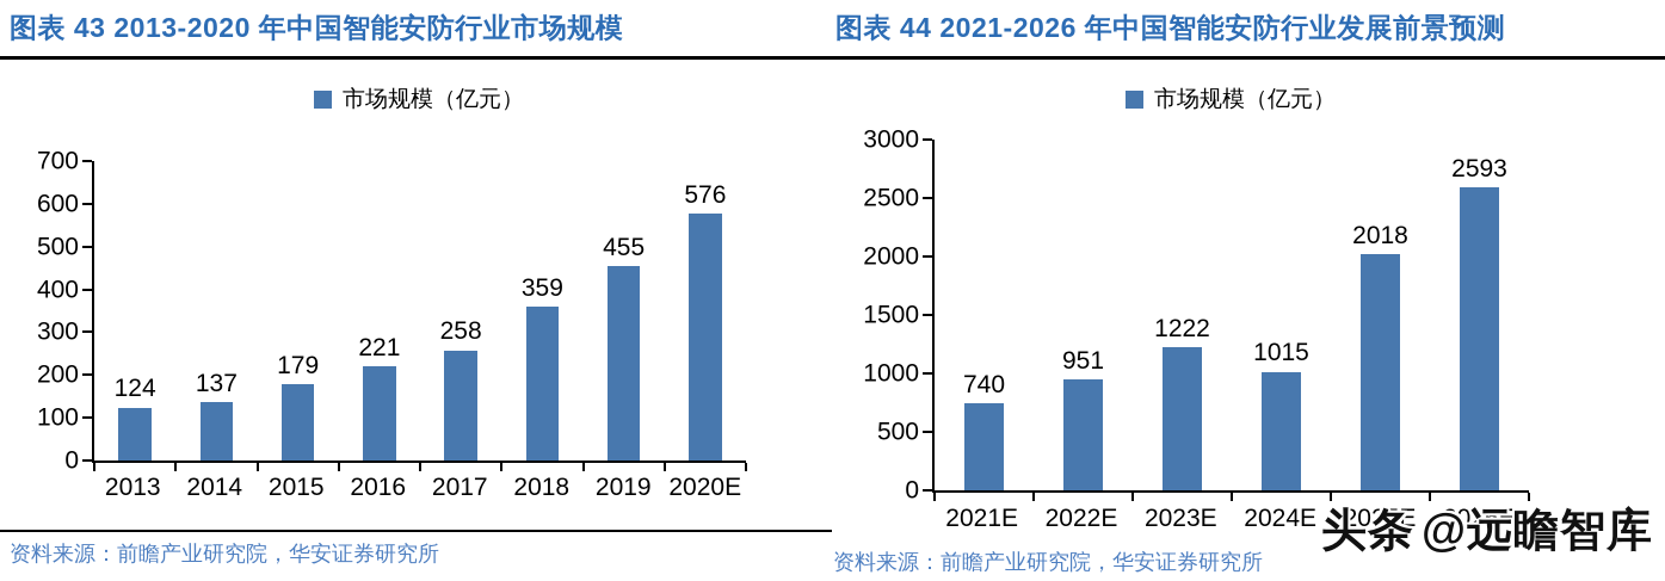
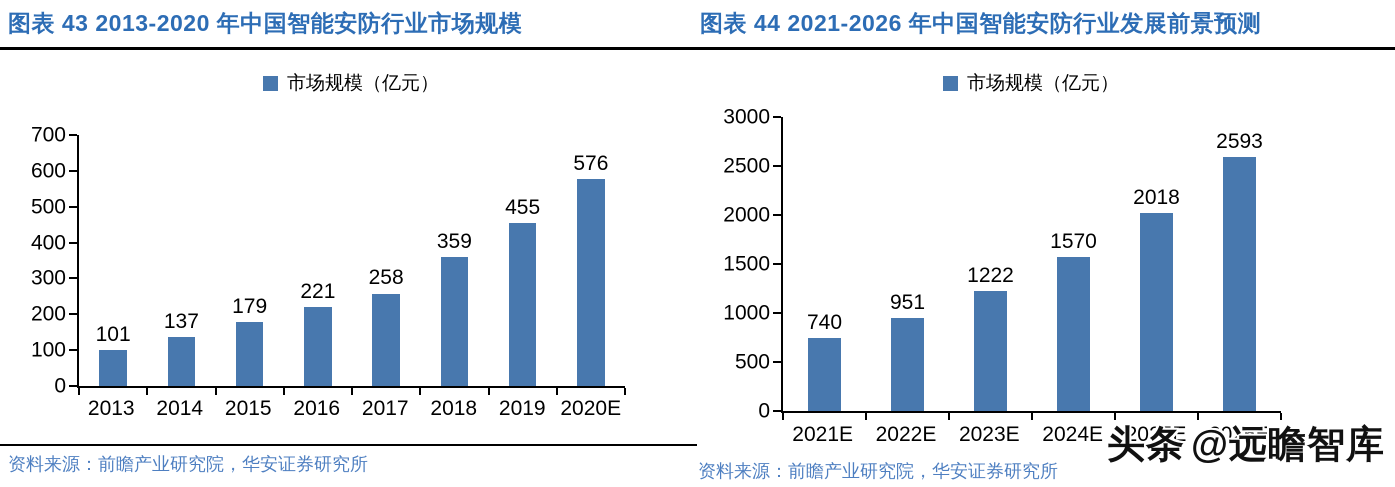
图表 43 2013-2020 年中国智能安防行业市场规模/2013: 124 -> 101
图表 44 2021-2026 年中国智能安防行业发展前景预测/2024E: 1015 -> 1570
